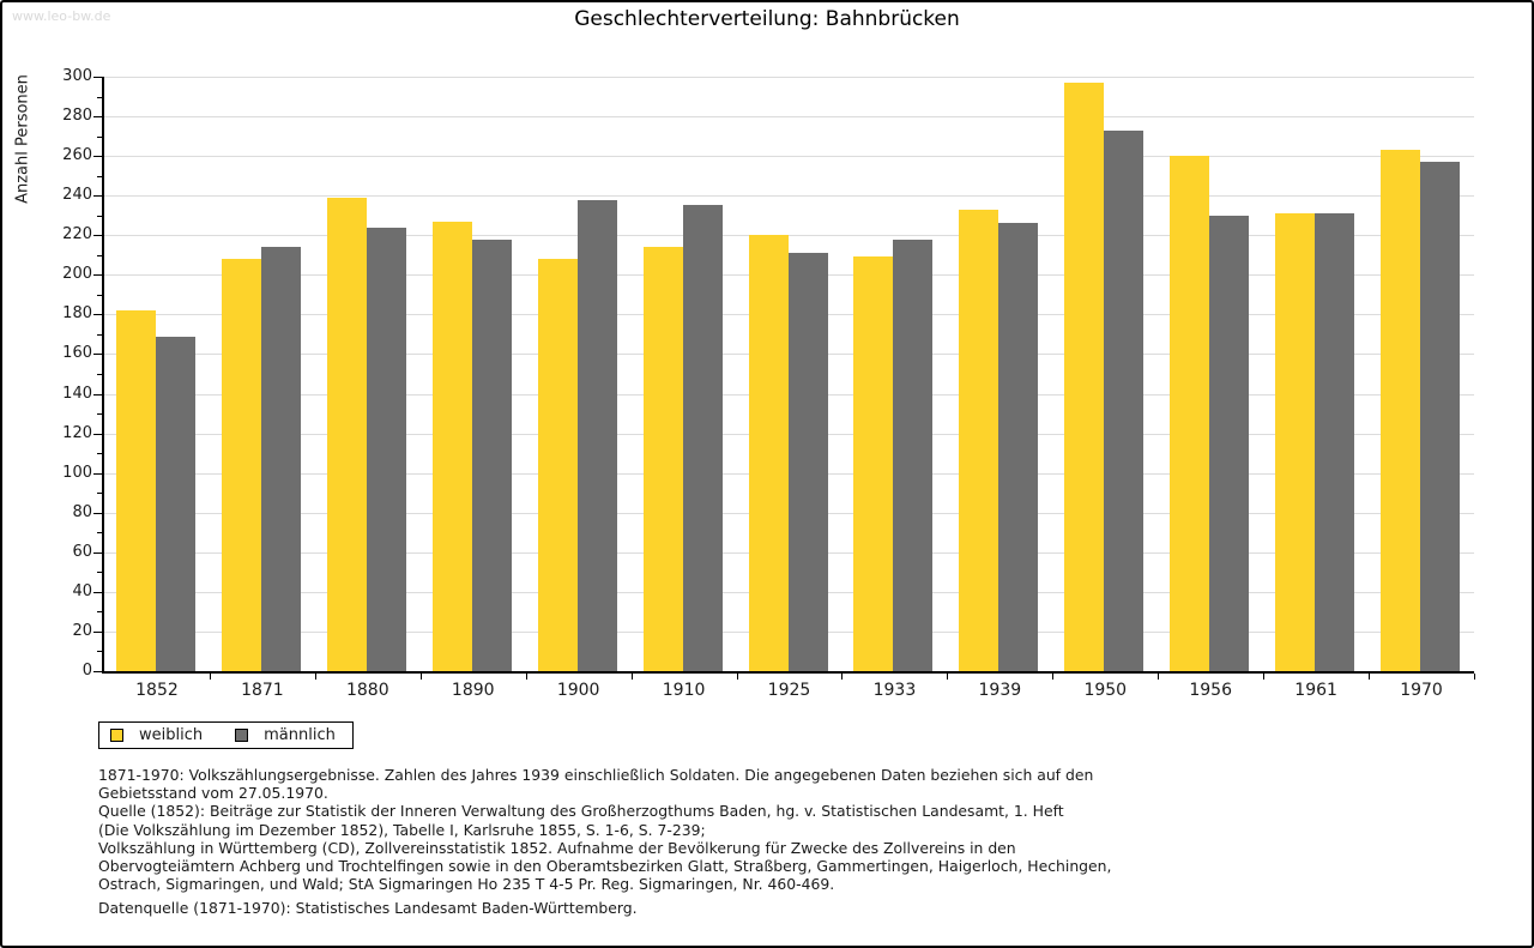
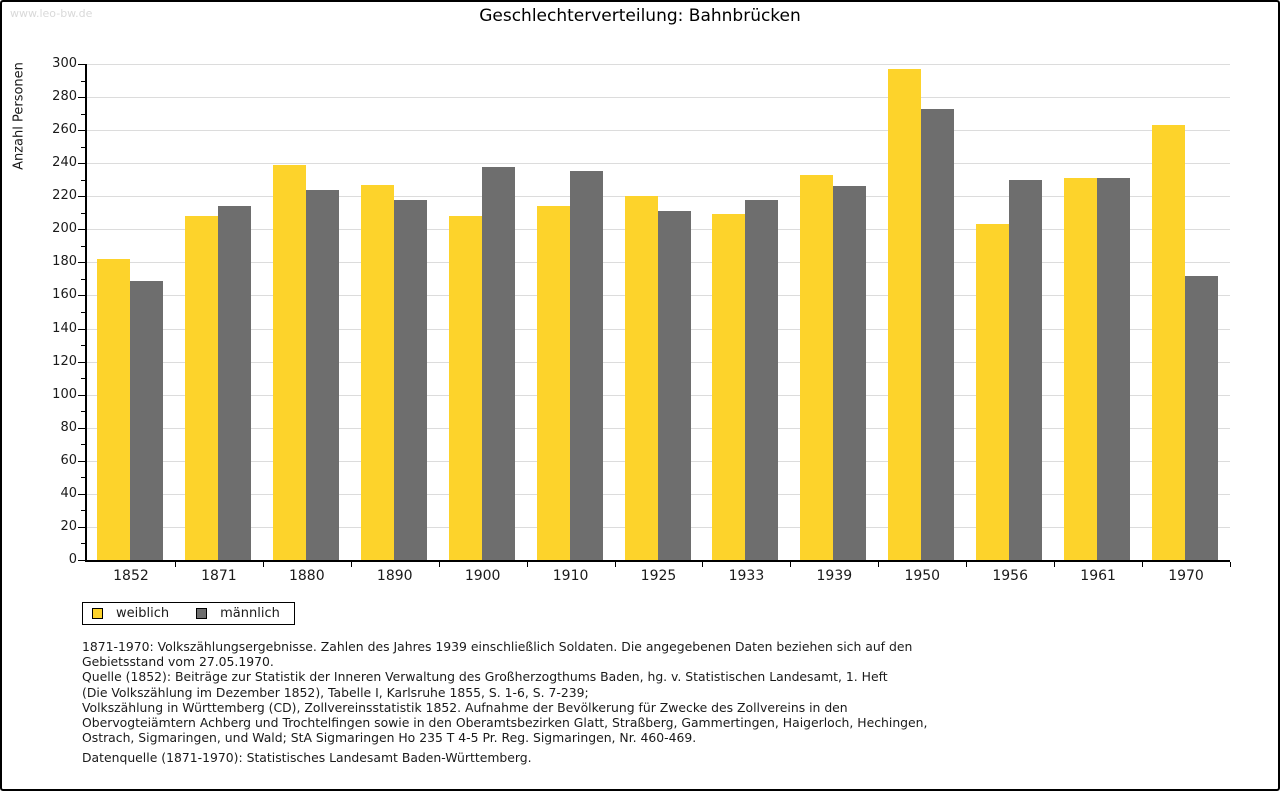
weiblich/1956: 260 -> 203
männlich/1970: 257 -> 172
